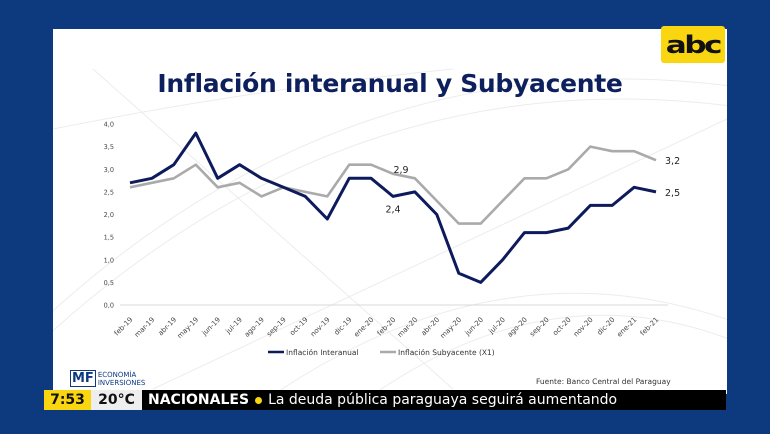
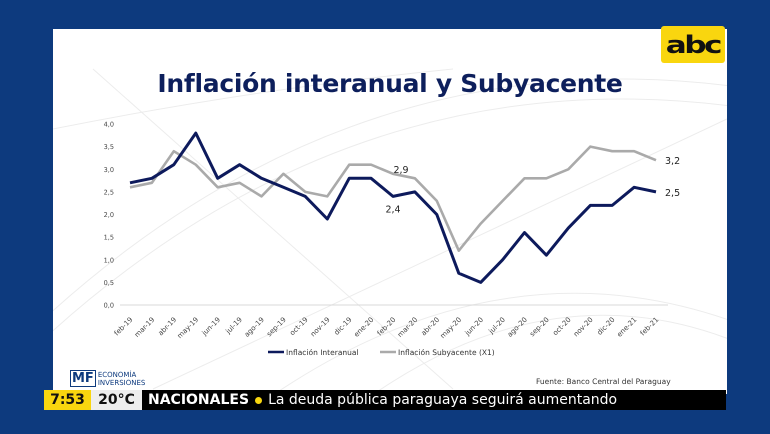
Inflación Subyacente (X1)/abr-19: 2,8 -> 3,4
Inflación Subyacente (X1)/sep-19: 2,6 -> 2,9
Inflación Subyacente (X1)/may-20: 1,8 -> 1,2
Inflación Interanual/sep-20: 1,6 -> 1,1
